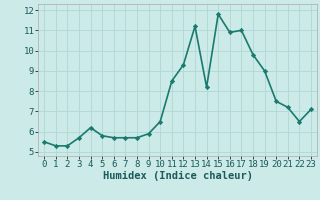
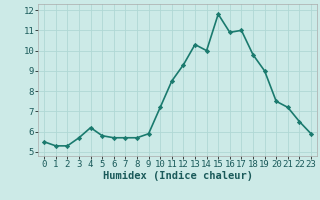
10: 6.5 -> 7.2
13: 11.2 -> 10.3
14: 8.2 -> 10.0
23: 7.1 -> 5.9
